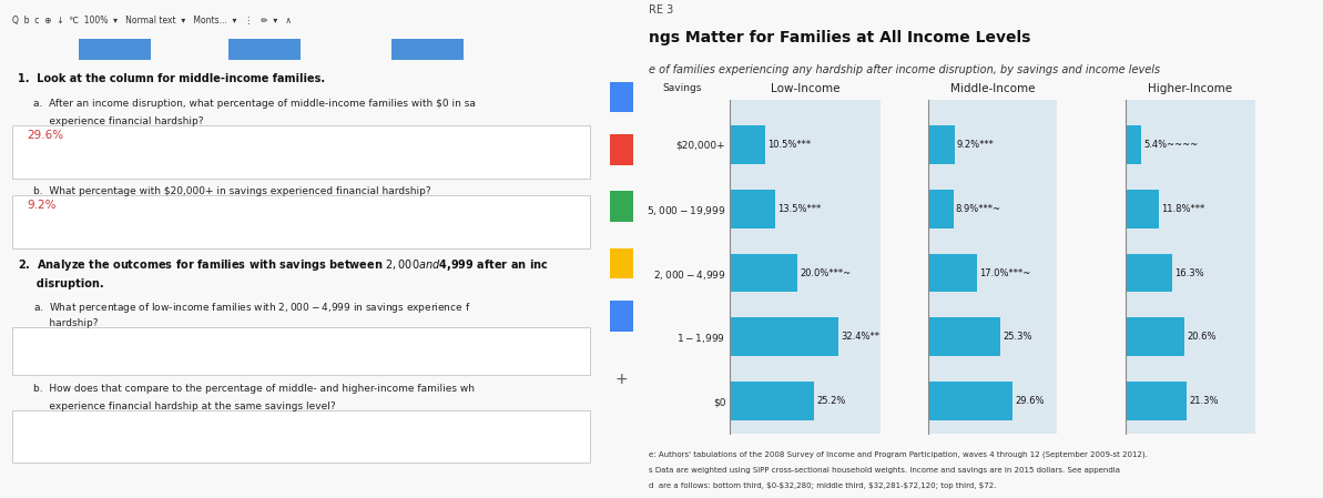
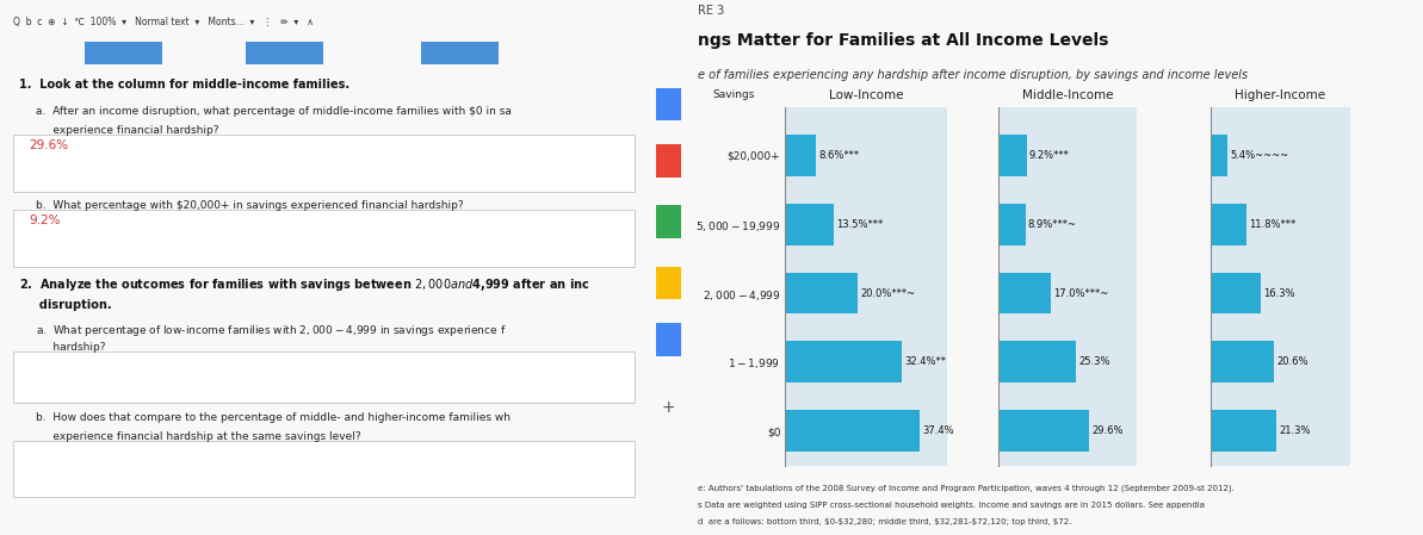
Low-Income/$20,000+: 10.5 -> 8.6
Low-Income/$0: 25.2% -> 37.4%
